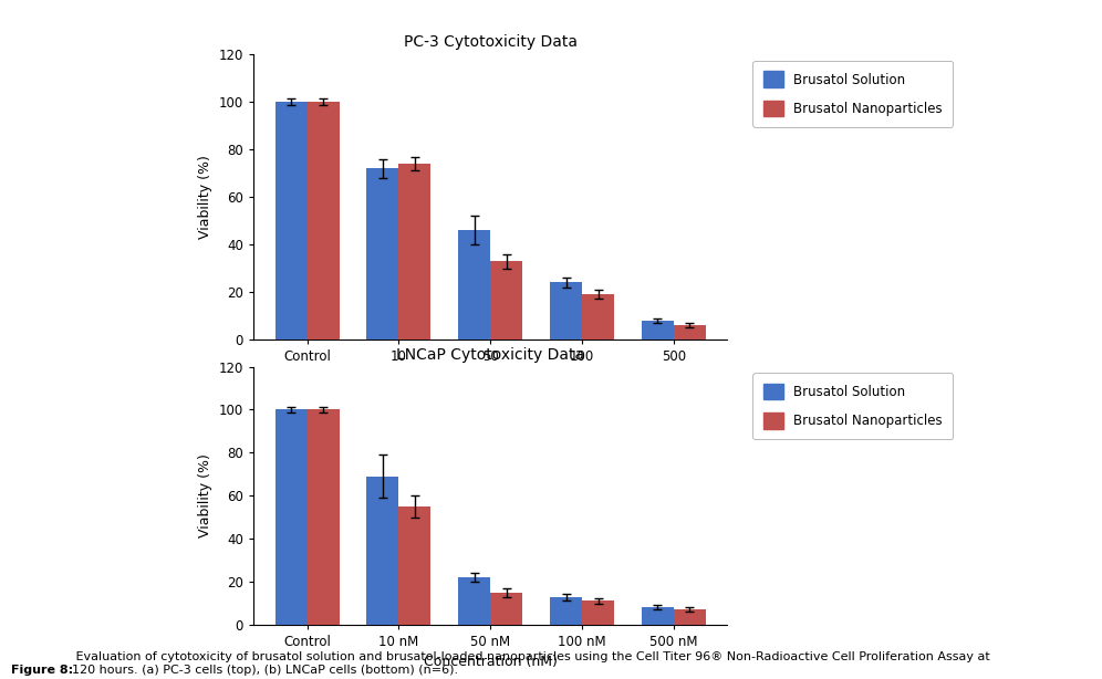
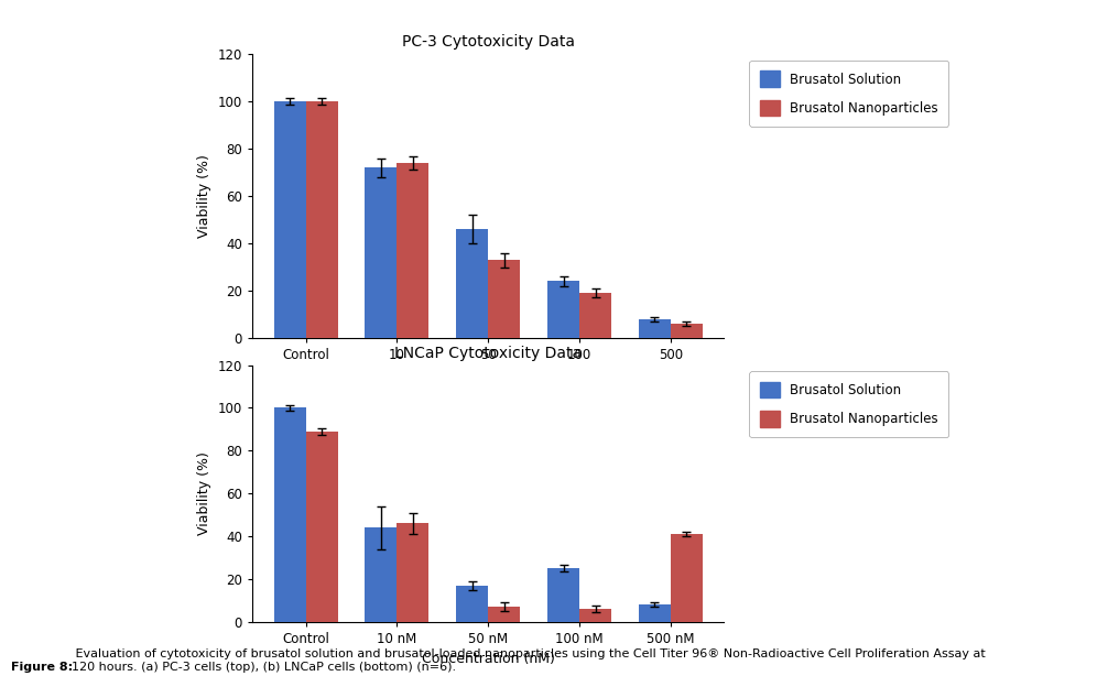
LNCaP Cytotoxicity Data/Brusatol Nanoparticles/Control: 100 -> 89
LNCaP Cytotoxicity Data/Brusatol Solution/10 nM: 69 -> 44
LNCaP Cytotoxicity Data/Brusatol Nanoparticles/10 nM: 55 -> 46
LNCaP Cytotoxicity Data/Brusatol Solution/50 nM: 22 -> 17
LNCaP Cytotoxicity Data/Brusatol Nanoparticles/50 nM: 15 -> 7
LNCaP Cytotoxicity Data/Brusatol Solution/100 nM: 13 -> 25
LNCaP Cytotoxicity Data/Brusatol Nanoparticles/100 nM: 11 -> 6
LNCaP Cytotoxicity Data/Brusatol Nanoparticles/500 nM: 7 -> 41
